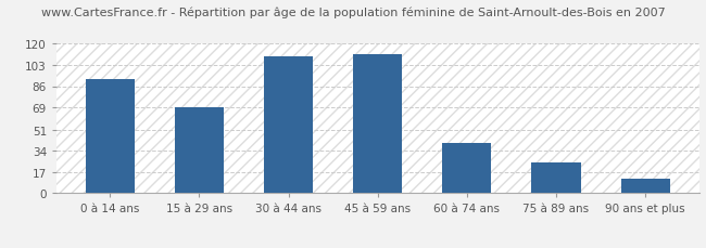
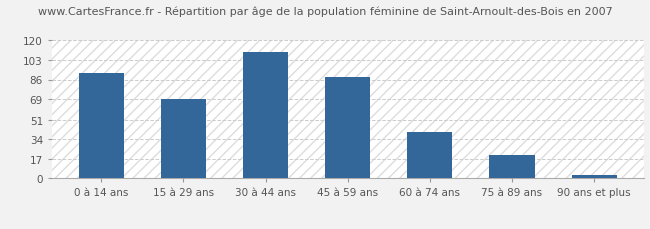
45 à 59 ans: 112 -> 88
75 à 89 ans: 25 -> 20
90 ans et plus: 12 -> 3
